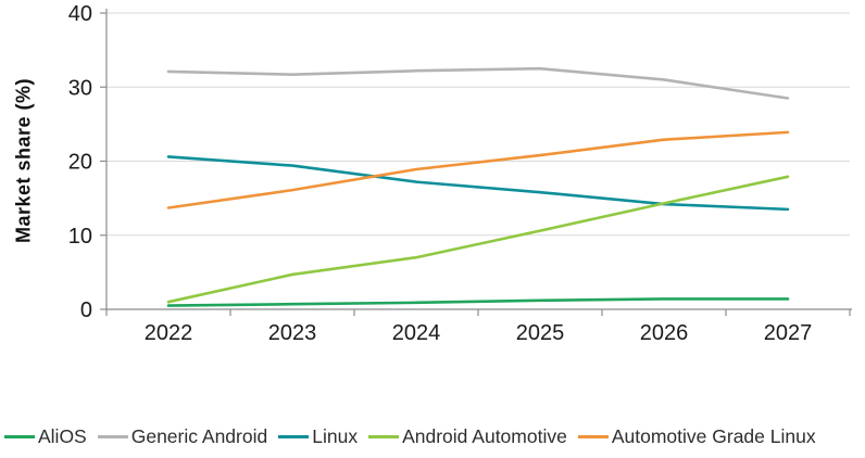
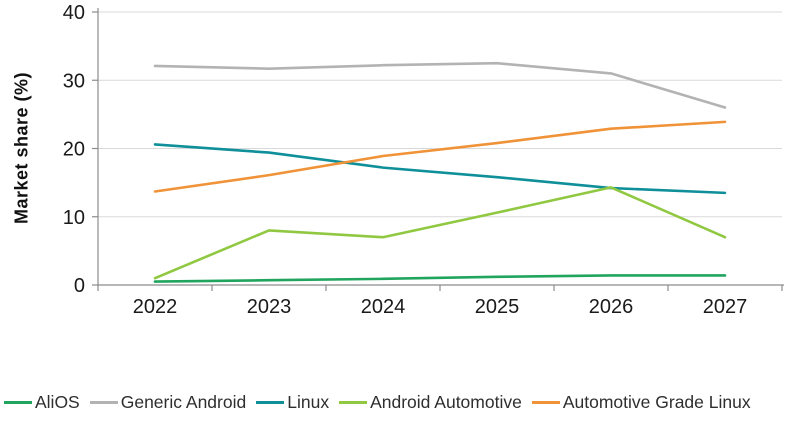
Android Automotive/2023: 5 -> 8
Generic Android/2027: 28 -> 26
Android Automotive/2027: 18 -> 7
